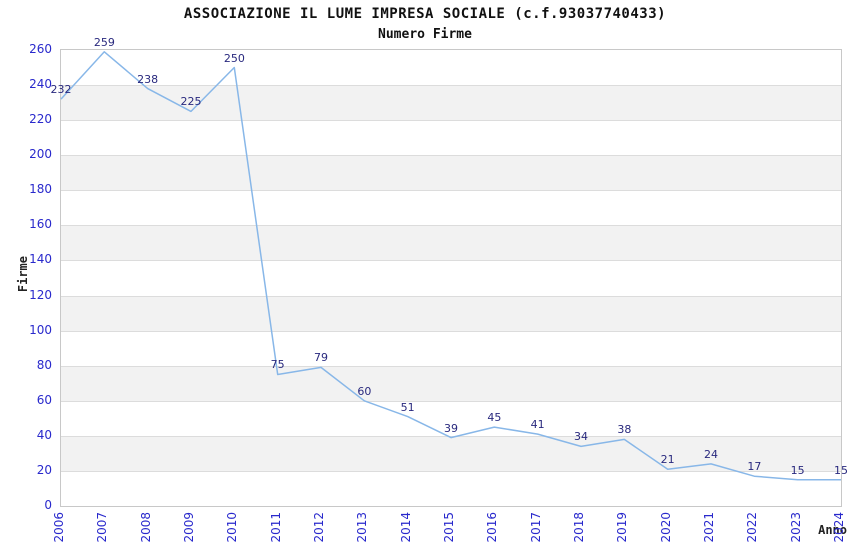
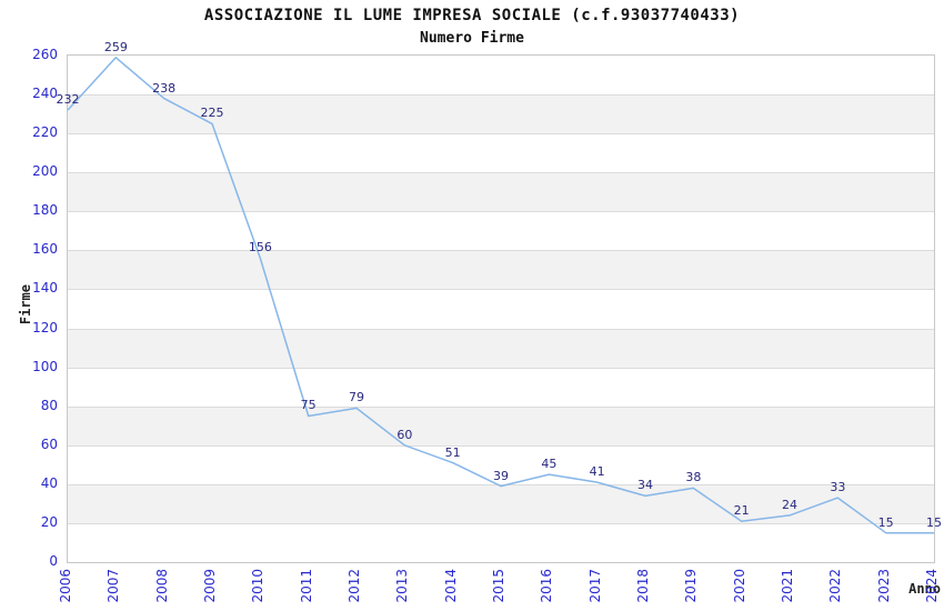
2010: 250 -> 156
2022: 17 -> 33
